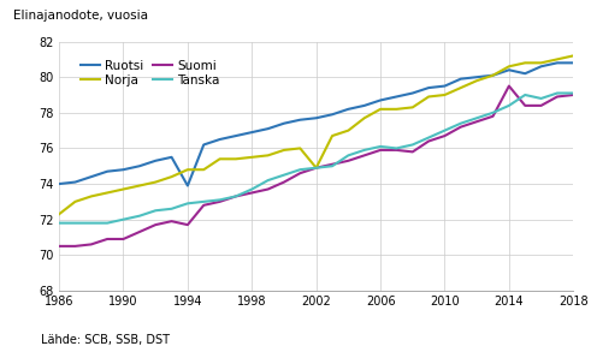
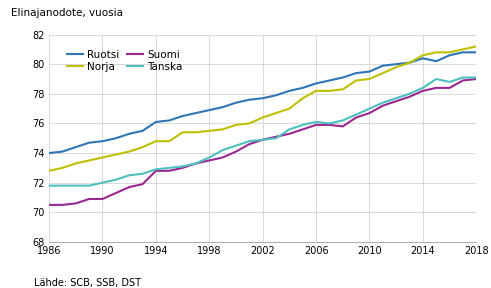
Norja/1986: 72.3 -> 72.8
Ruotsi/1994: 73.9 -> 76.1
Suomi/1994: 71.7 -> 72.8
Norja/2002: 74.9 -> 76.4
Suomi/2014: 79.5 -> 78.2
